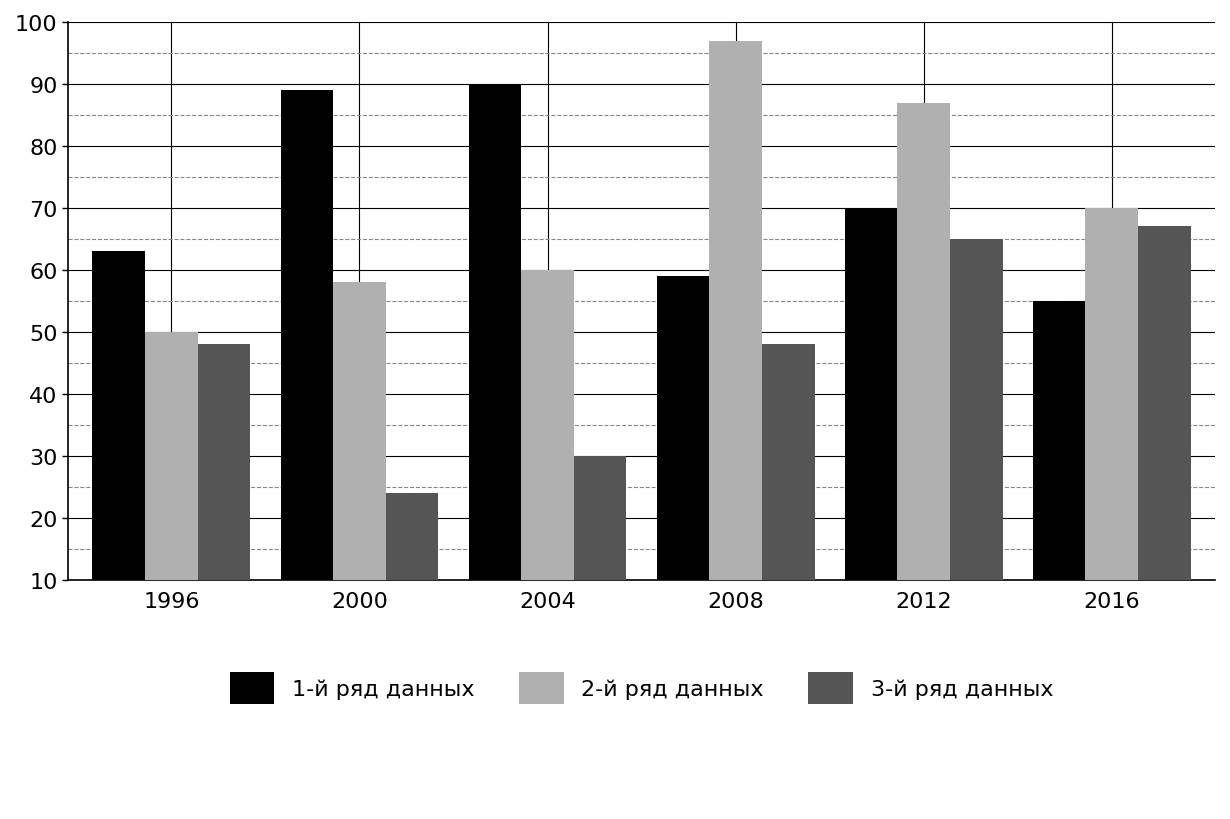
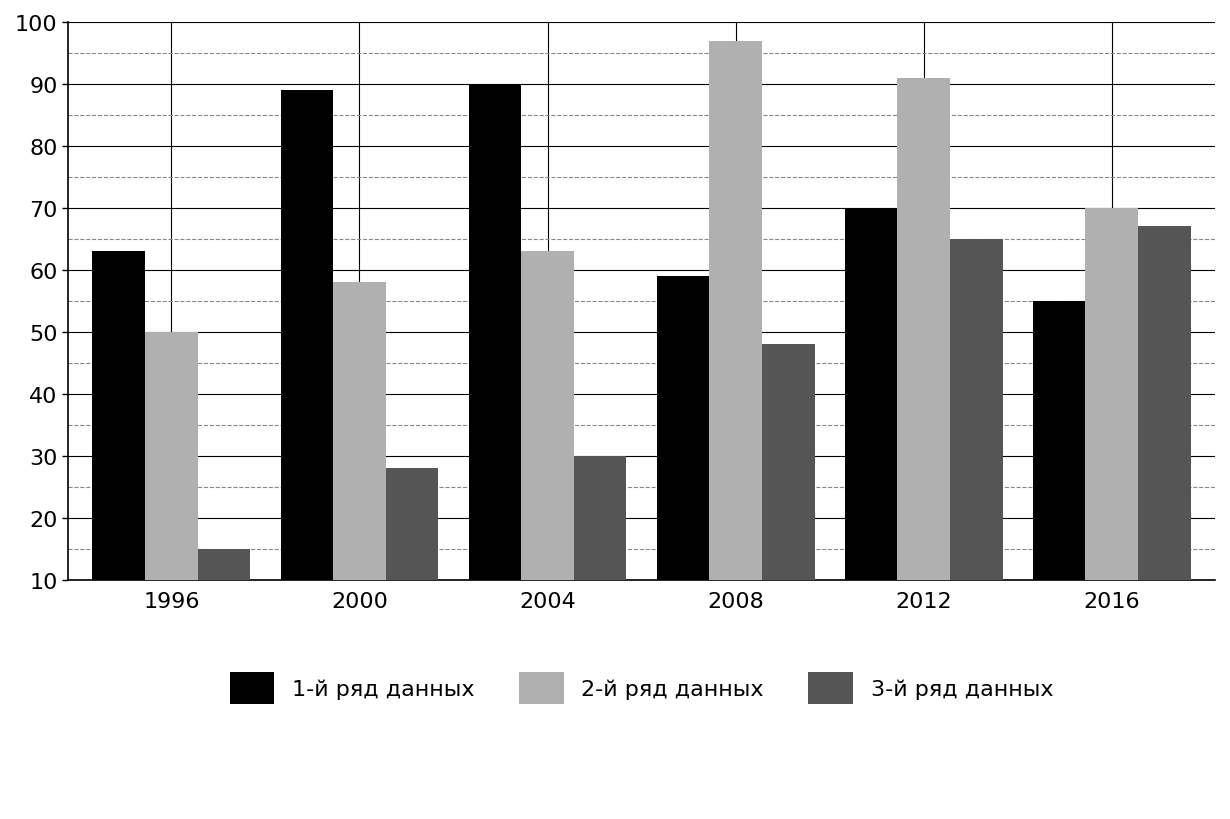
3-й ряд данных/1996: 48 -> 15
3-й ряд данных/2000: 24 -> 28
2-й ряд данных/2004: 60 -> 63
2-й ряд данных/2012: 87 -> 91
